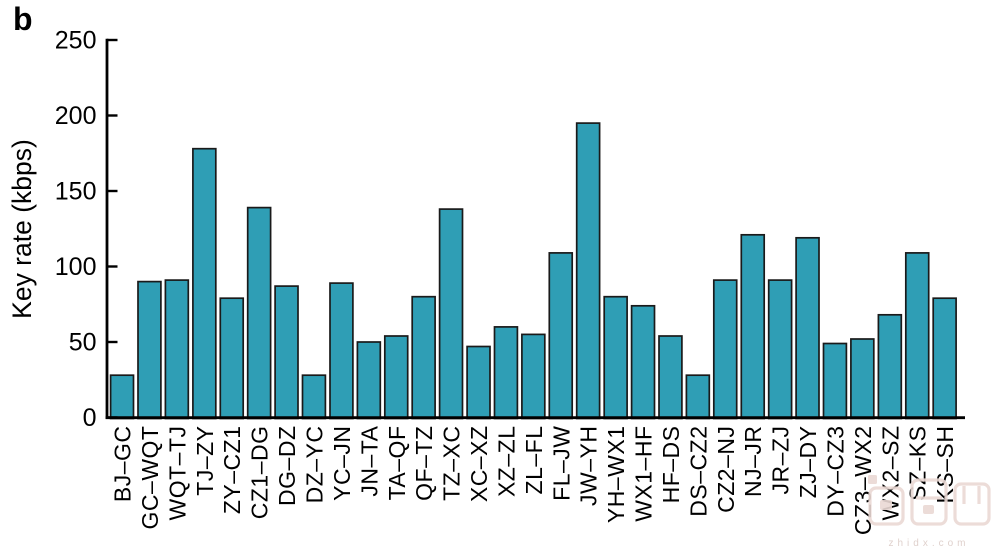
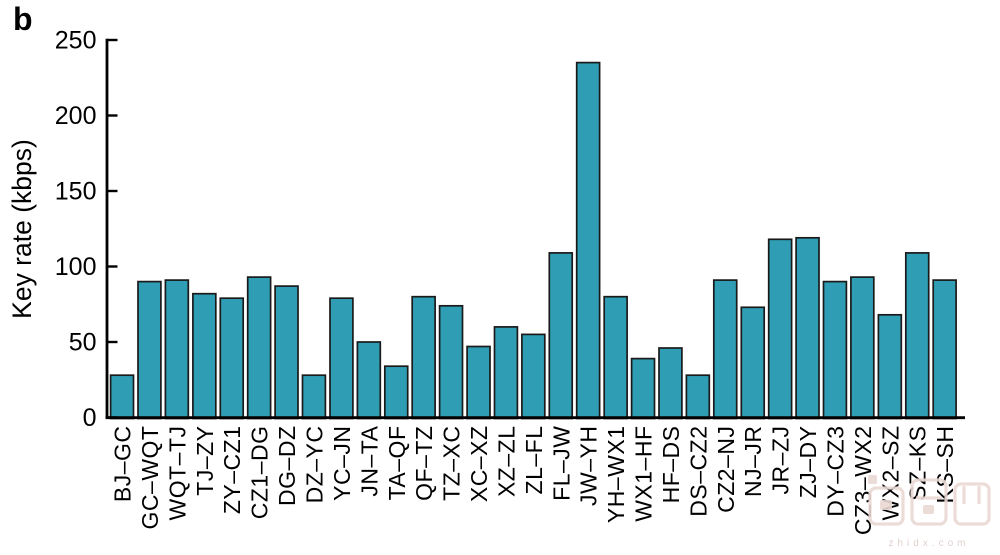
TJ–ZY: 178 -> 82
CZ1–DG: 139 -> 93
YC–JN: 89 -> 79
TA–QF: 54 -> 34
TZ–XC: 138 -> 74
JW–YH: 195 -> 235
WX1–HF: 74 -> 39
HF–DS: 54 -> 46
NJ–JR: 121 -> 73
JR–ZJ: 91 -> 118
DY–CZ3: 49 -> 90
CZ3–WX2: 52 -> 93
KS–SH: 79 -> 91
